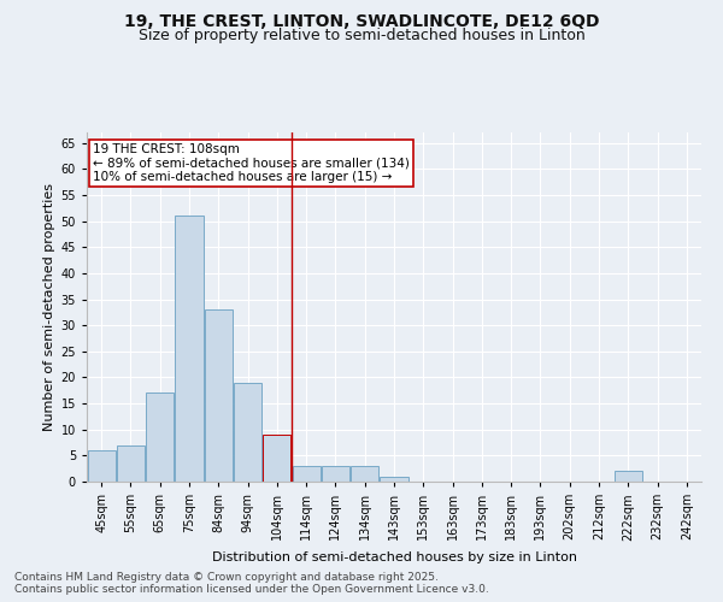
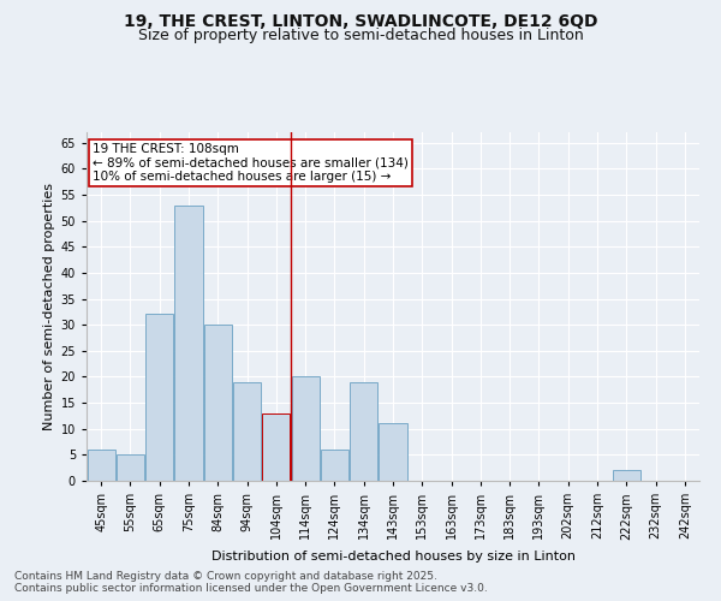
55sqm: 7 -> 5
65sqm: 17 -> 32
75sqm: 51 -> 53
84sqm: 33 -> 30
104sqm: 9 -> 13
114sqm: 3 -> 20
124sqm: 3 -> 6
134sqm: 3 -> 19
143sqm: 1 -> 11
